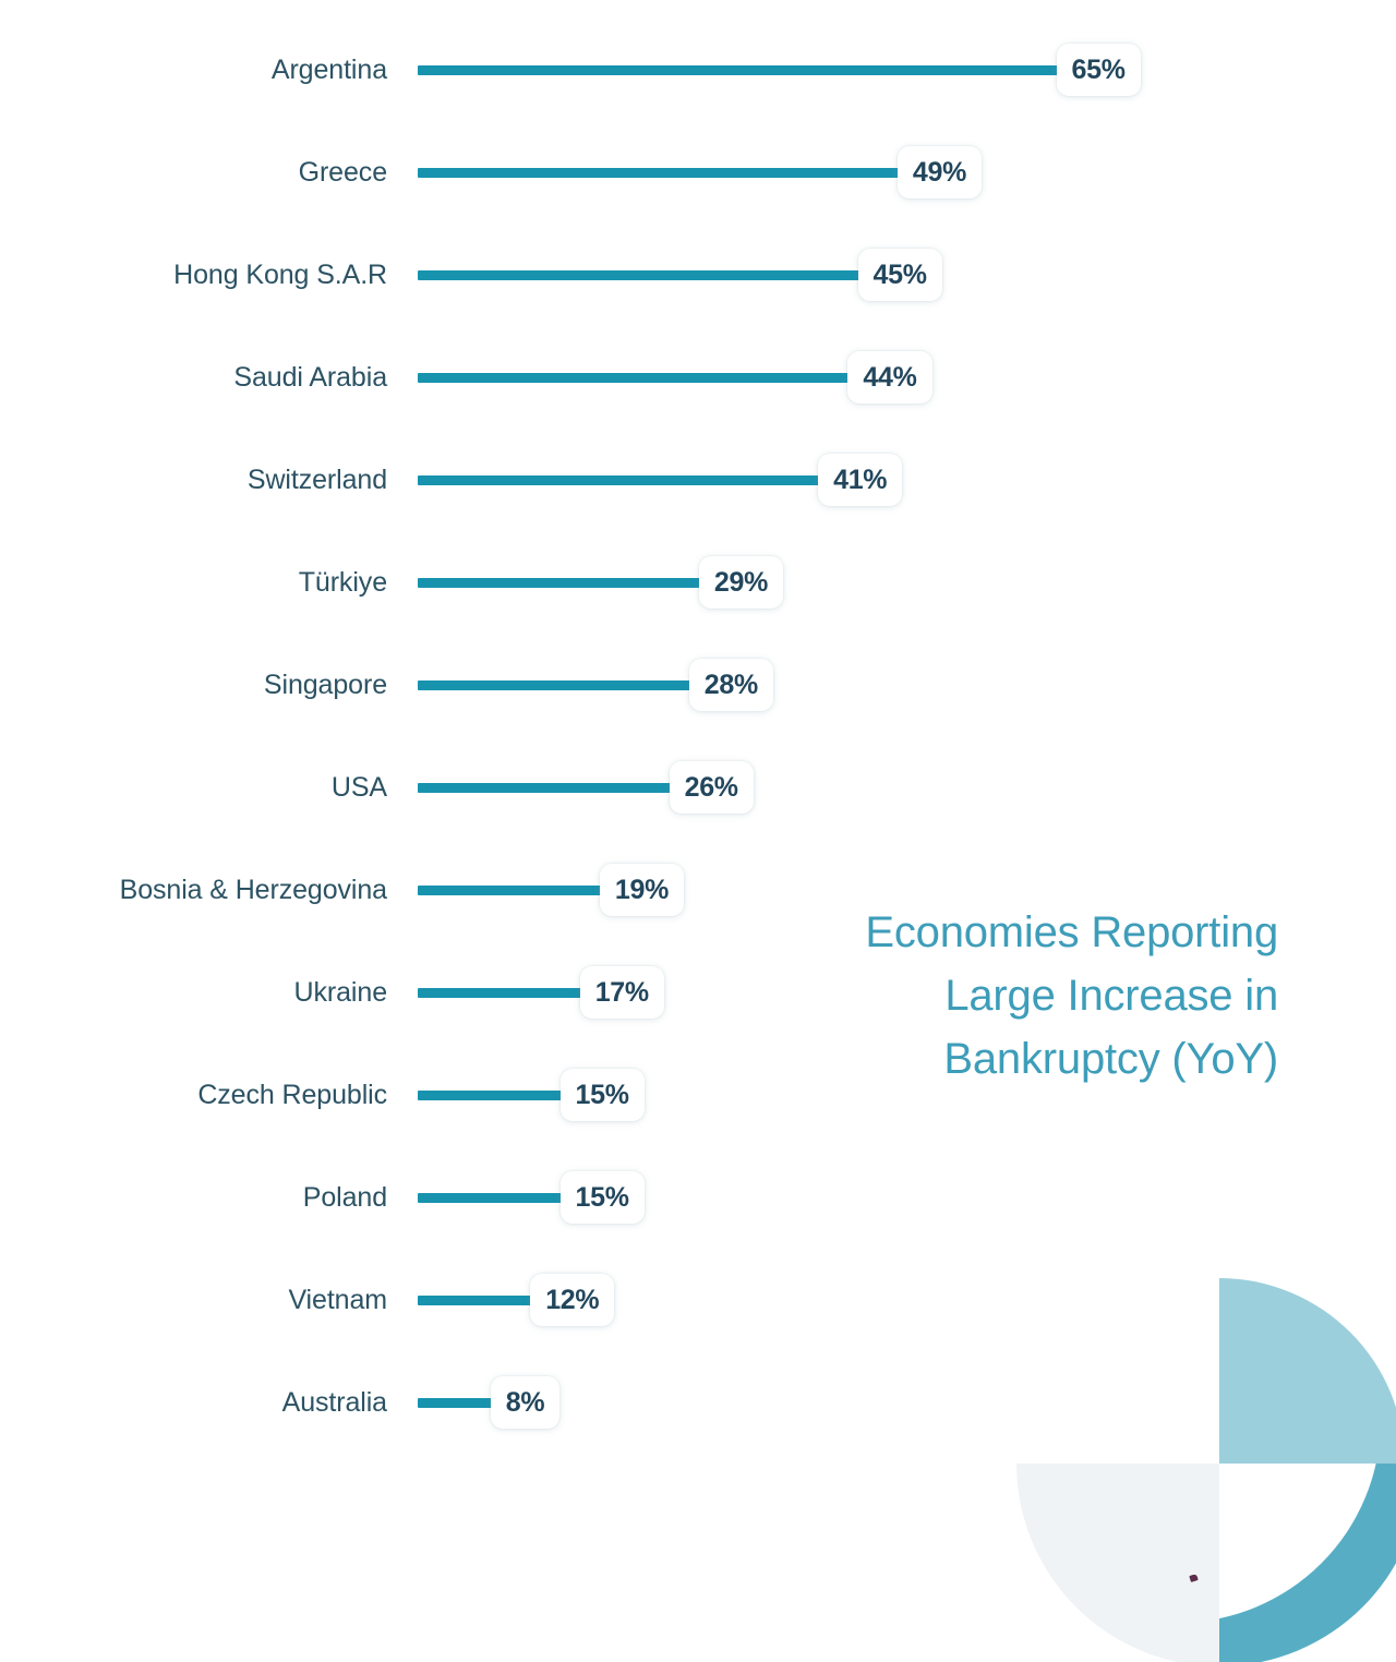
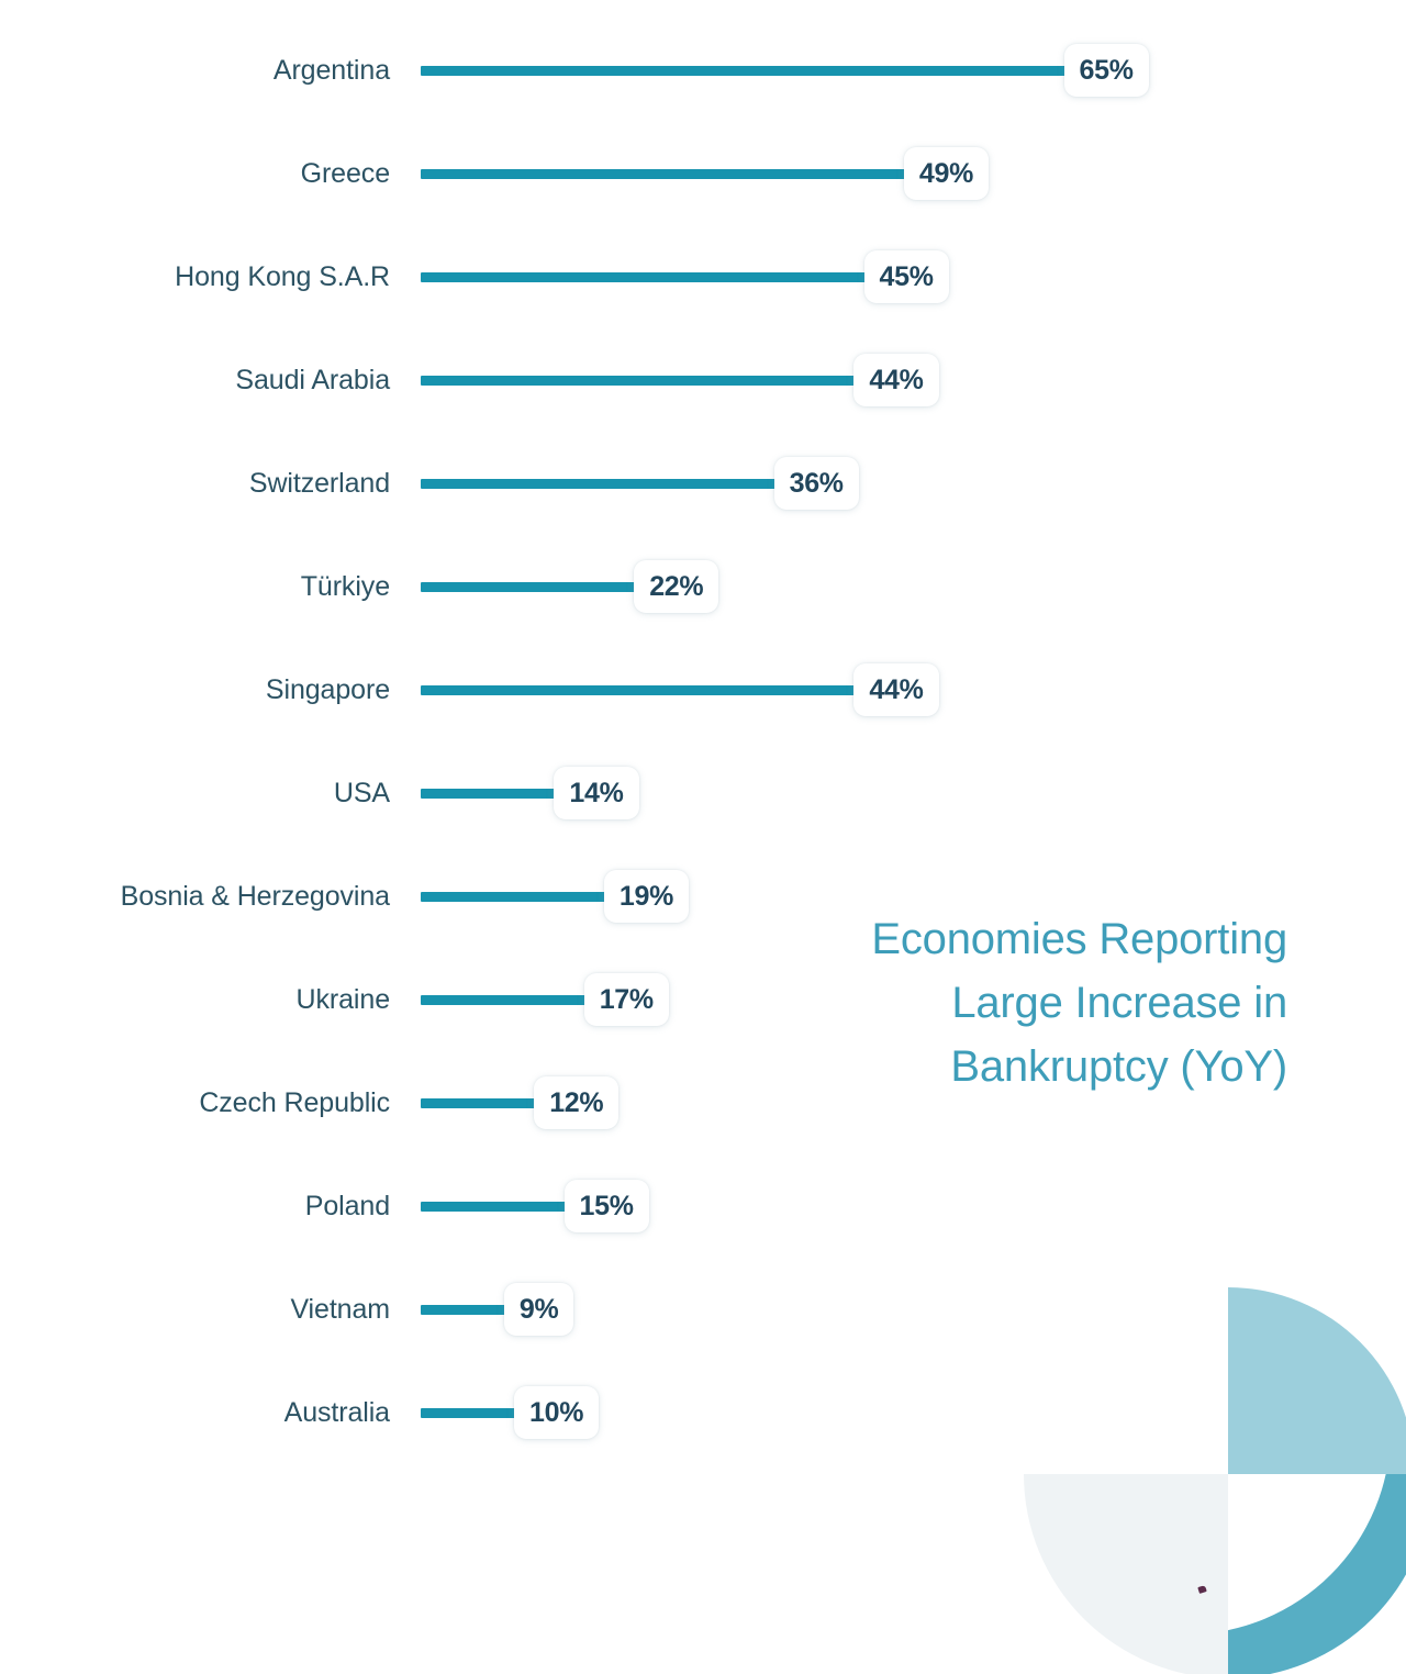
Switzerland: 41% -> 36%
Türkiye: 29% -> 22%
Singapore: 28% -> 44%
USA: 26% -> 14%
Czech Republic: 15% -> 12%
Vietnam: 12% -> 9%
Australia: 8% -> 10%
